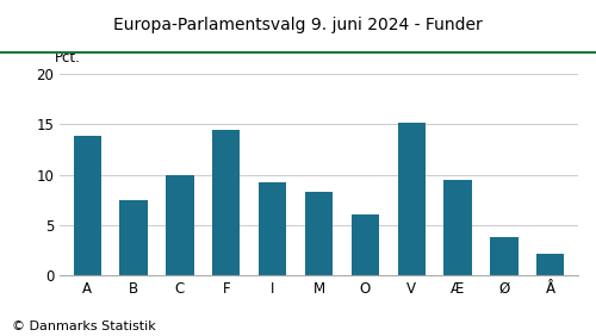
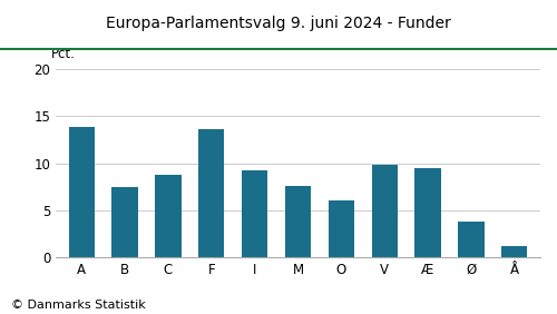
C: 10.0 -> 8.8
F: 14.5 -> 13.6
M: 8.3 -> 7.6
V: 15.2 -> 9.8
Å: 2.2 -> 1.2
